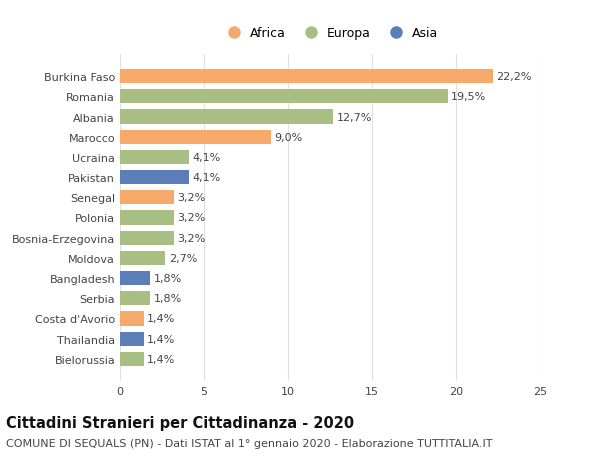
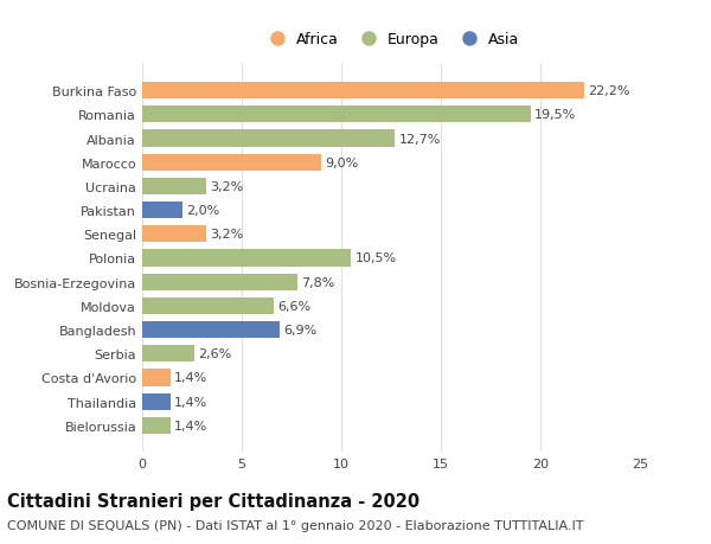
Ucraina: 4,1% -> 3,2%
Pakistan: 4,1% -> 2,0%
Polonia: 3,2% -> 10,5%
Bosnia-Erzegovina: 3,2% -> 7,8%
Moldova: 2,7% -> 6,6%
Bangladesh: 1,8% -> 6,9%
Serbia: 1,8% -> 2,6%
